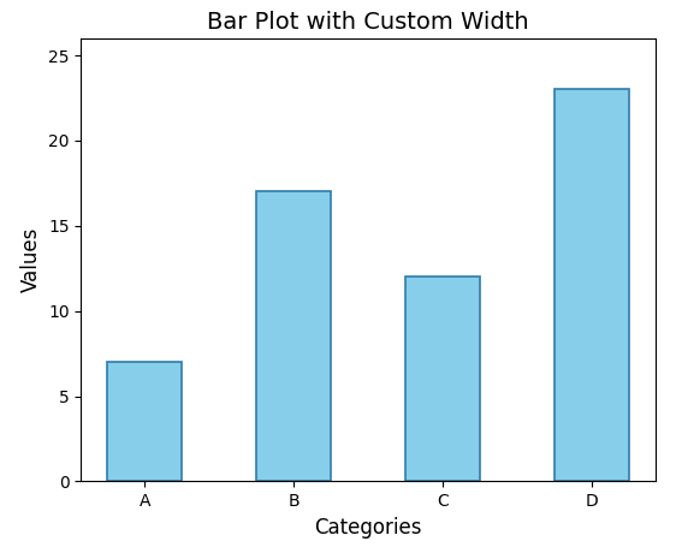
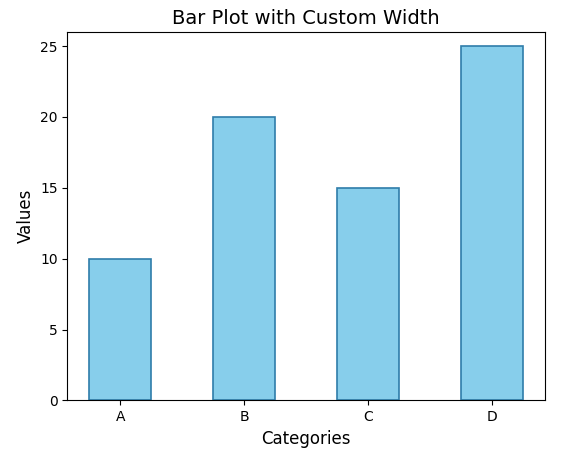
A: 7 -> 10
B: 17 -> 20
C: 12 -> 15
D: 23 -> 25
